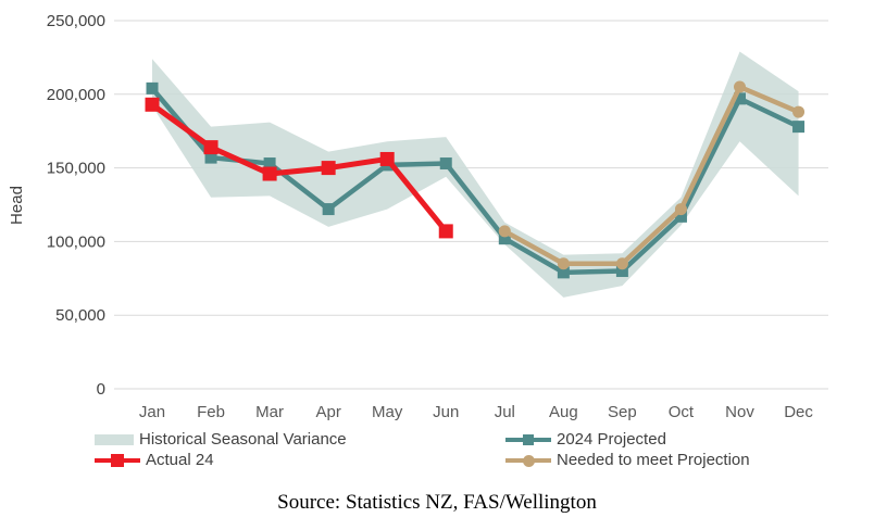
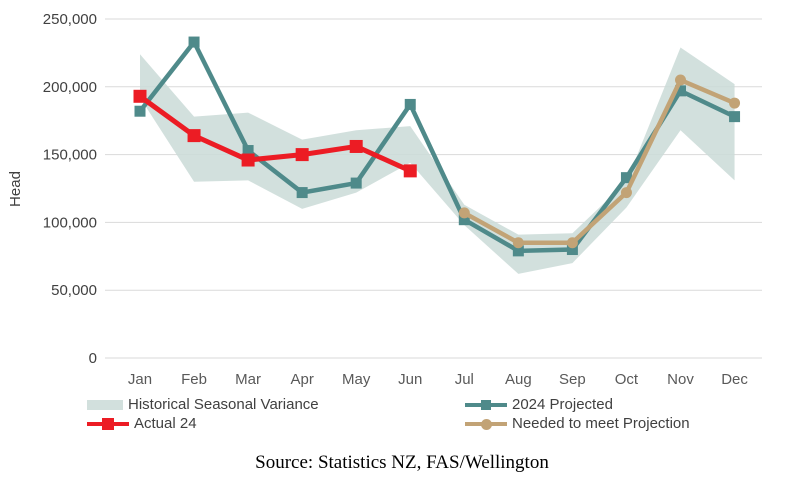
2024 Projected/Jan: 204000 -> 182000
2024 Projected/Feb: 157000 -> 233000
2024 Projected/May: 152000 -> 129000
2024 Projected/Jun: 153000 -> 187000
Actual 24/Jun: 107000 -> 138000
2024 Projected/Oct: 117000 -> 133000
